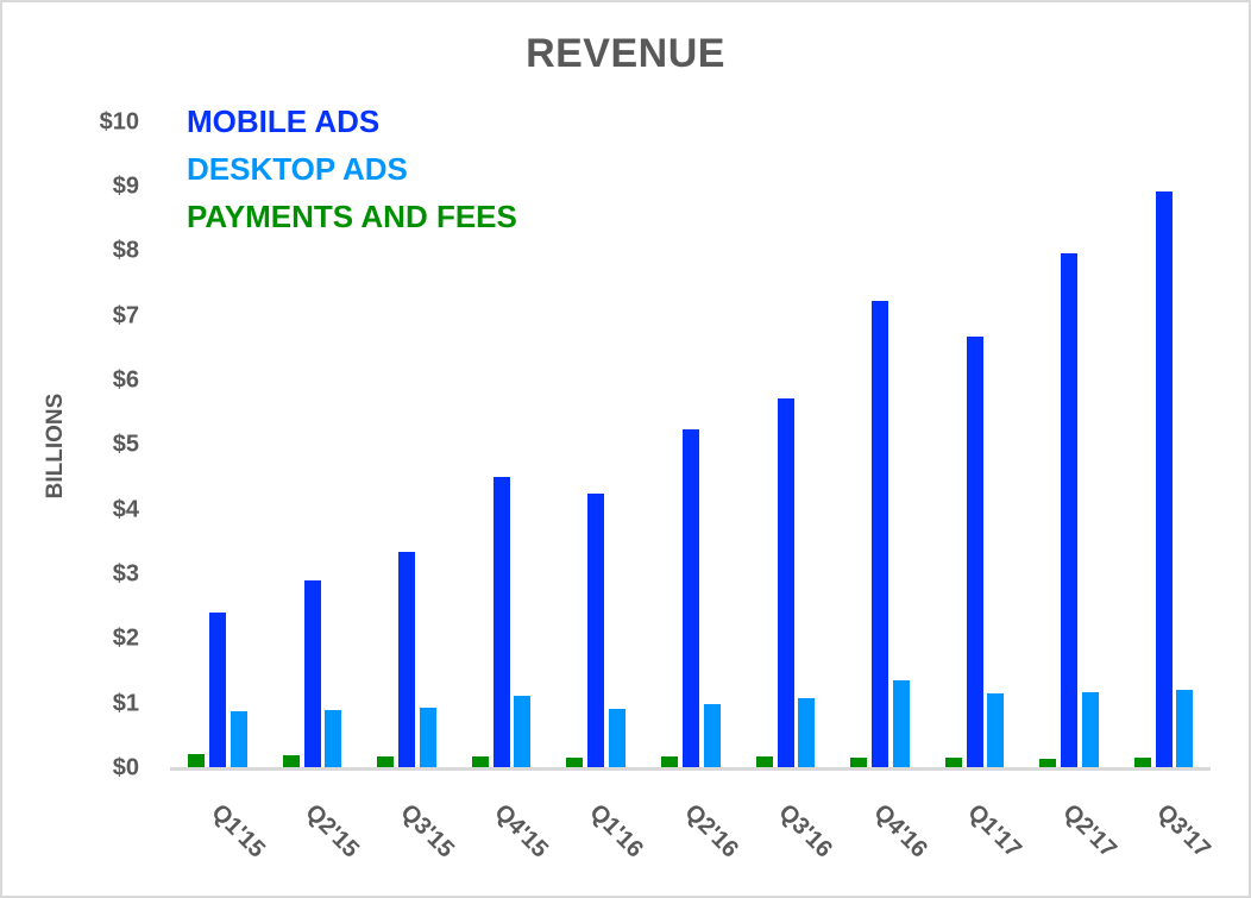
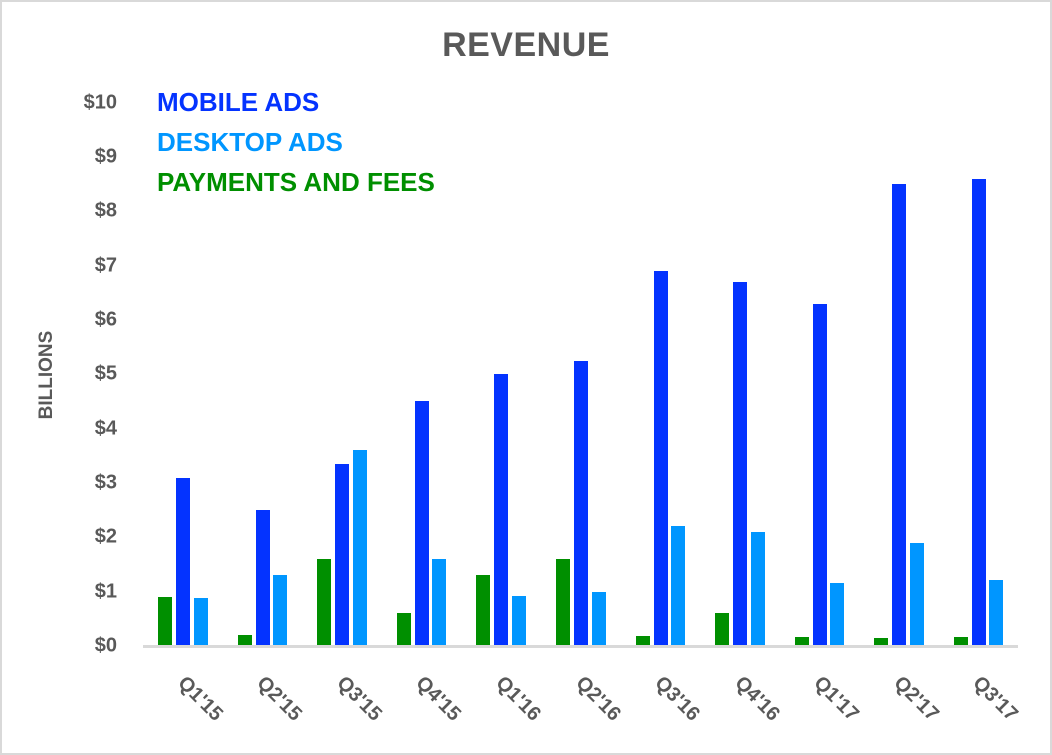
PAYMENTS AND FEES/Q1'15: $0.2 -> $0.9
MOBILE ADS/Q1'15: $2.4 -> $3.1
MOBILE ADS/Q2'15: $2.9 -> $2.5
DESKTOP ADS/Q2'15: $0.9 -> $1.3
PAYMENTS AND FEES/Q3'15: $0.2 -> $1.6
DESKTOP ADS/Q3'15: $0.9 -> $3.6
PAYMENTS AND FEES/Q4'15: $0.2 -> $0.6
DESKTOP ADS/Q4'15: $1.1 -> $1.6
PAYMENTS AND FEES/Q1'16: $0.2 -> $1.3
MOBILE ADS/Q1'16: $4.2 -> $5.0
PAYMENTS AND FEES/Q2'16: $0.2 -> $1.6
MOBILE ADS/Q3'16: $5.7 -> $6.9
DESKTOP ADS/Q3'16: $1.1 -> $2.2
PAYMENTS AND FEES/Q4'16: $0.2 -> $0.6
MOBILE ADS/Q4'16: $7.2 -> $6.7
DESKTOP ADS/Q4'16: $1.4 -> $2.1
MOBILE ADS/Q1'17: $6.7 -> $6.3
MOBILE ADS/Q2'17: $8.0 -> $8.5
DESKTOP ADS/Q2'17: $1.2 -> $1.9
MOBILE ADS/Q3'17: $8.9 -> $8.6
